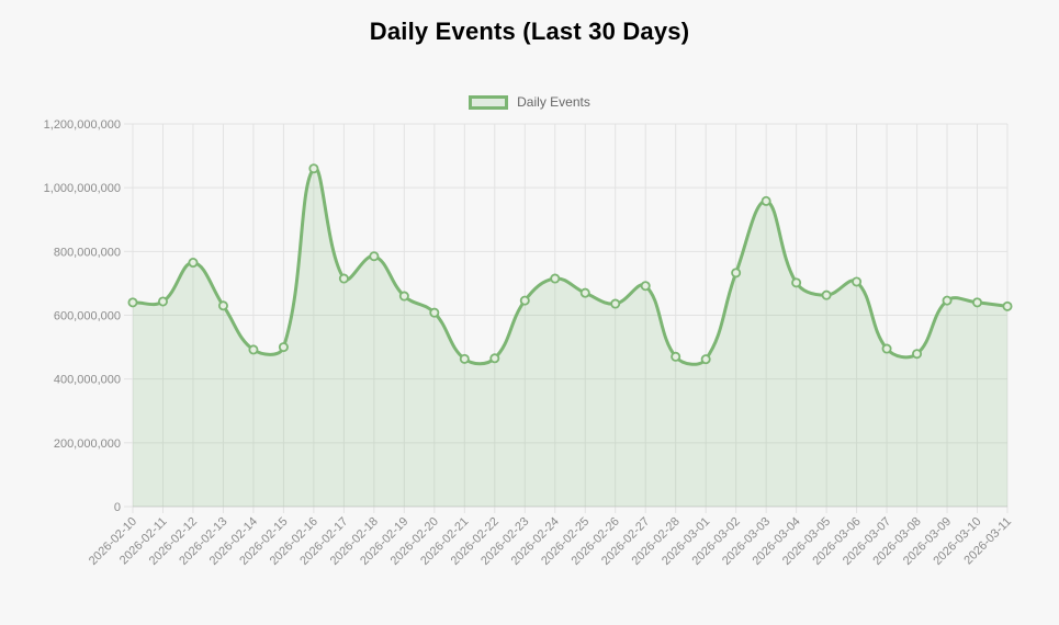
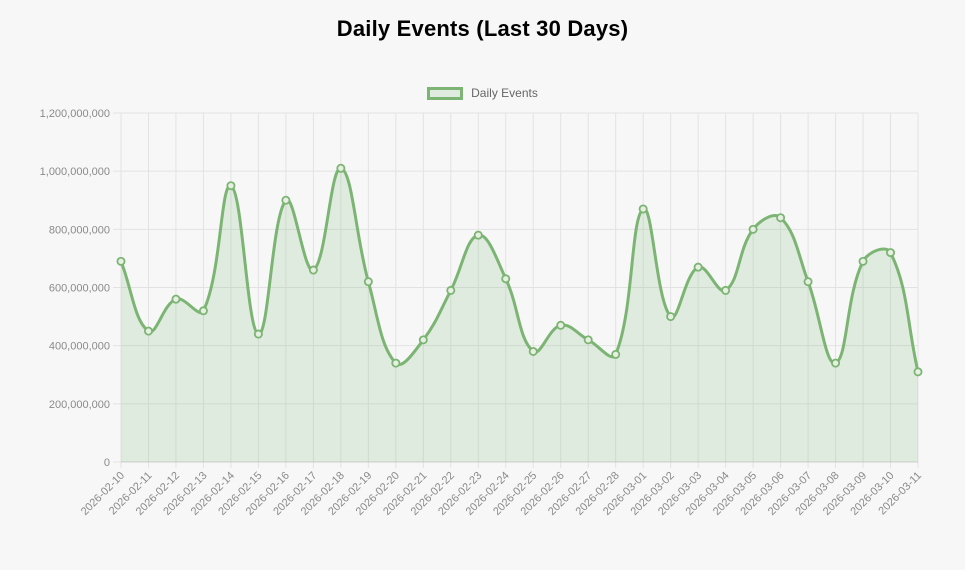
2026-02-10: 640000000 -> 690000000
2026-02-11: 640000000 -> 450000000
2026-02-12: 760000000 -> 560000000
2026-02-13: 630000000 -> 520000000
2026-02-14: 490000000 -> 950000000
2026-02-15: 500000000 -> 440000000
2026-02-16: 1060000000 -> 900000000
2026-02-17: 720000000 -> 660000000
2026-02-18: 780000000 -> 1010000000
2026-02-19: 660000000 -> 620000000
2026-02-20: 610000000 -> 340000000
2026-02-21: 460000000 -> 420000000
2026-02-22: 460000000 -> 590000000
2026-02-23: 650000000 -> 780000000
2026-02-24: 720000000 -> 630000000
2026-02-25: 670000000 -> 380000000
2026-02-26: 640000000 -> 470000000
2026-02-27: 690000000 -> 420000000
2026-02-28: 470000000 -> 370000000
2026-03-01: 460000000 -> 870000000
2026-03-02: 730000000 -> 500000000
2026-03-03: 960000000 -> 670000000
2026-03-04: 700000000 -> 590000000
2026-03-05: 660000000 -> 800000000
2026-03-06: 700000000 -> 840000000
2026-03-07: 500000000 -> 620000000
2026-03-08: 480000000 -> 340000000
2026-03-09: 650000000 -> 690000000
2026-03-10: 640000000 -> 720000000
2026-03-11: 630000000 -> 310000000
